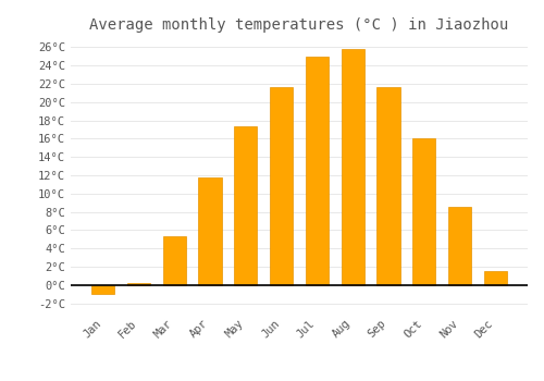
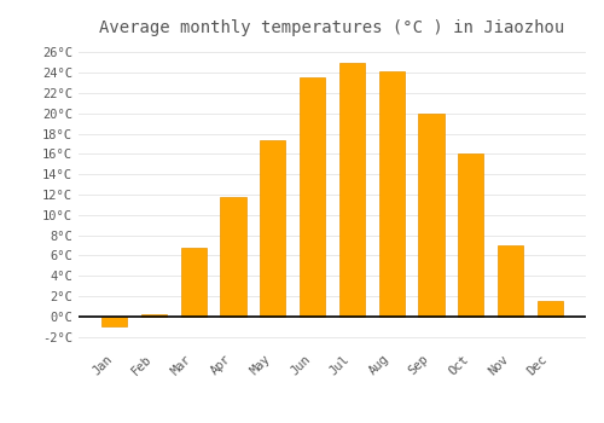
Mar: 5.3°C -> 6.8°C
Jun: 21.7°C -> 23.6°C
Aug: 25.8°C -> 24.2°C
Sep: 21.7°C -> 20.0°C
Nov: 8.5°C -> 7.0°C
